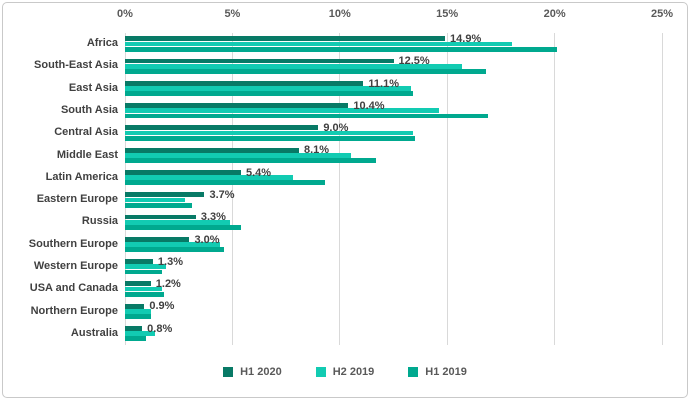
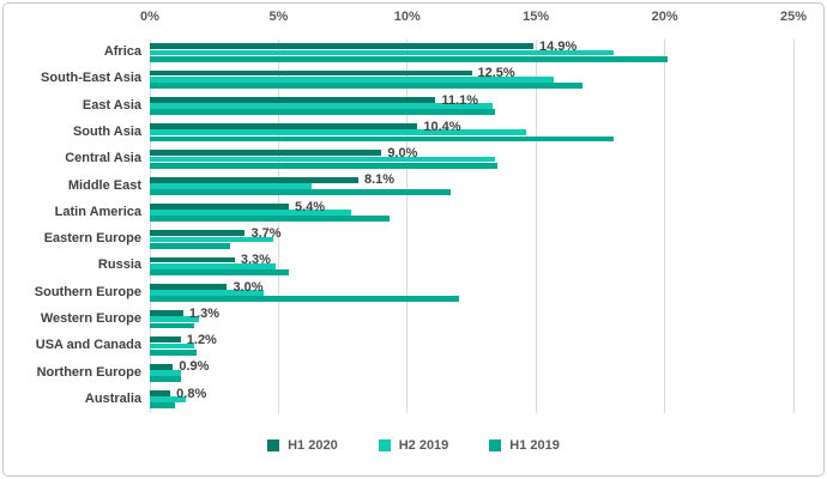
H1 2019/South Asia: 16.9% -> 18.0%
H2 2019/Middle East: 10.5% -> 6.3%
H2 2019/Eastern Europe: 2.8% -> 4.8%
H1 2019/Southern Europe: 4.6% -> 12.0%
